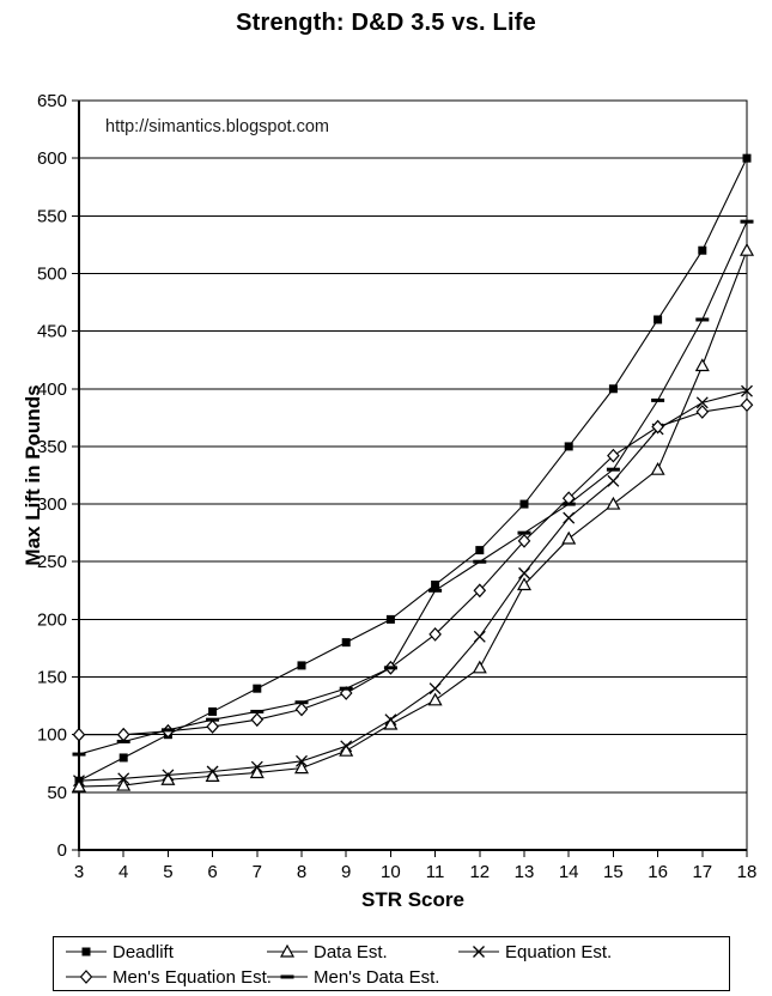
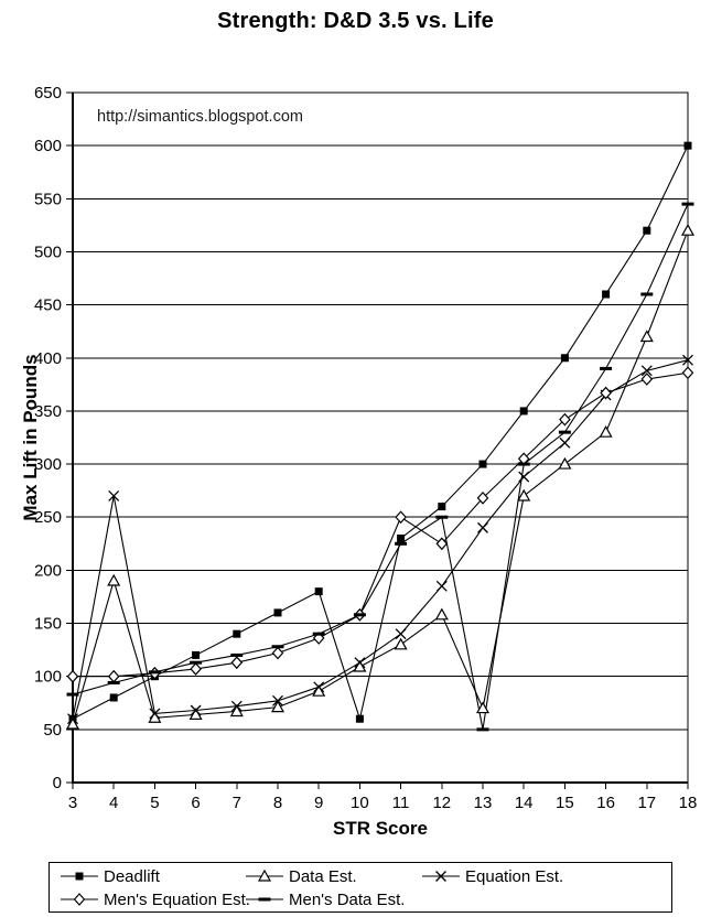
Data Est./4: 60 -> 190
Equation Est./4: 60 -> 270
Deadlift/10: 200 -> 60
Men's Equation Est./11: 190 -> 250
Data Est./13: 230 -> 70
Men's Data Est./13: 280 -> 50
